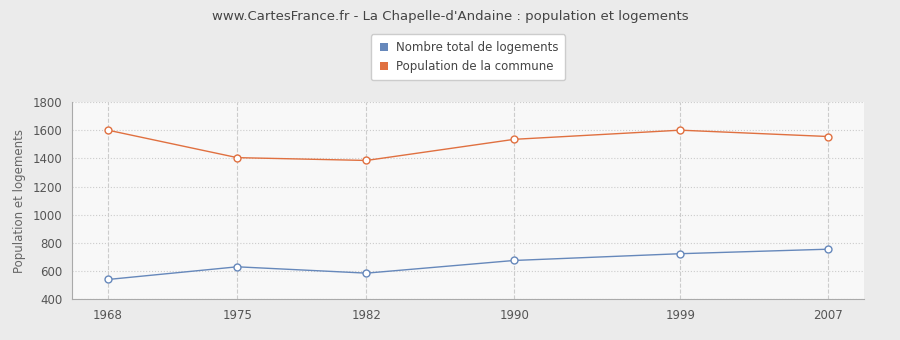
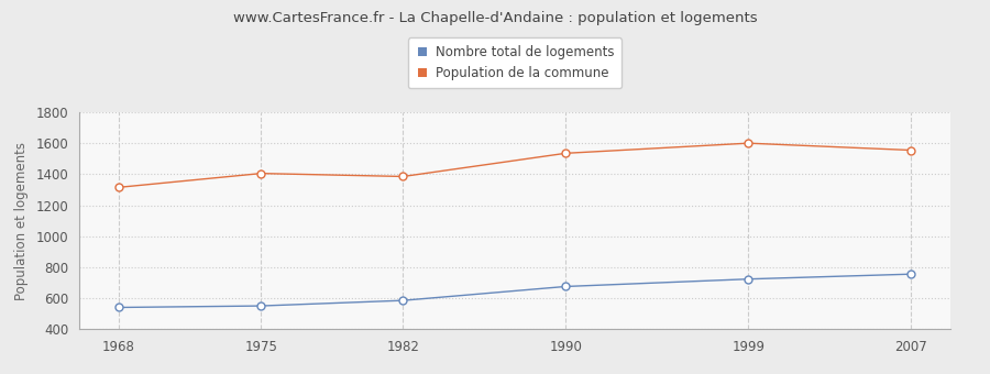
Population de la commune/1968: 1600 -> 1320
Nombre total de logements/1975: 630 -> 550
